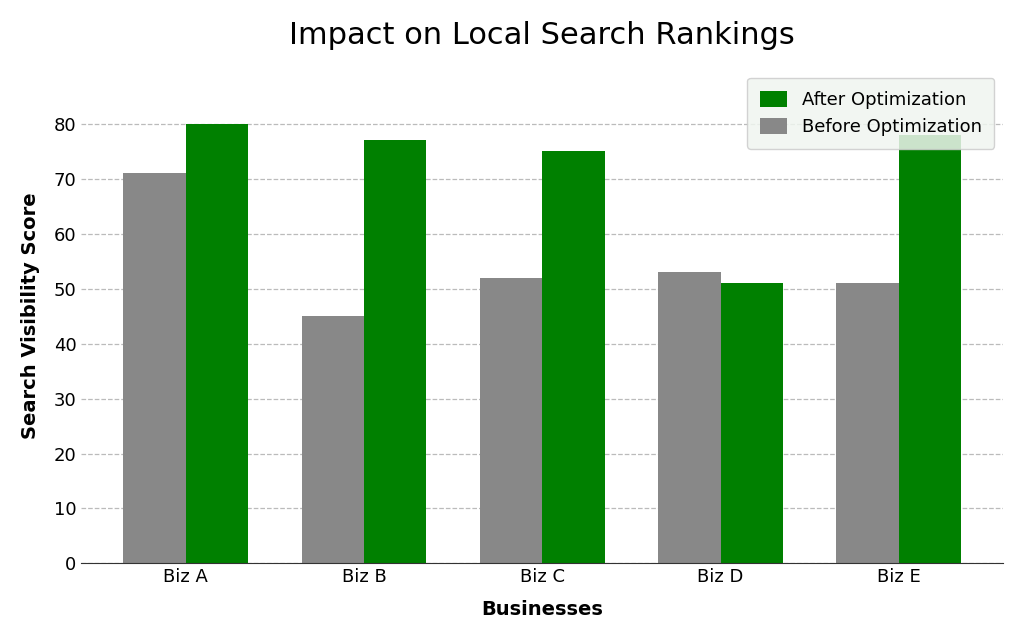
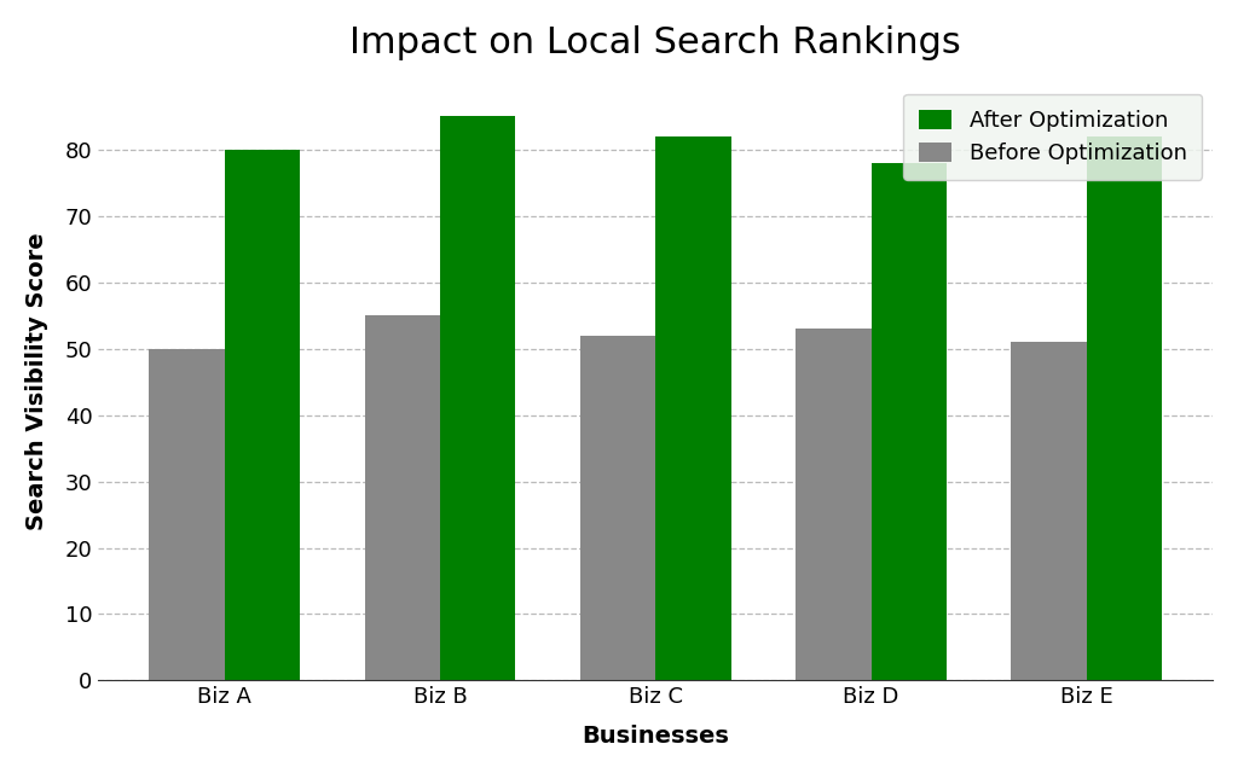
Before Optimization/Biz A: 71 -> 50
Before Optimization/Biz B: 45 -> 55
After Optimization/Biz B: 77 -> 85
After Optimization/Biz C: 75 -> 82
After Optimization/Biz D: 51 -> 78
After Optimization/Biz E: 78 -> 82
